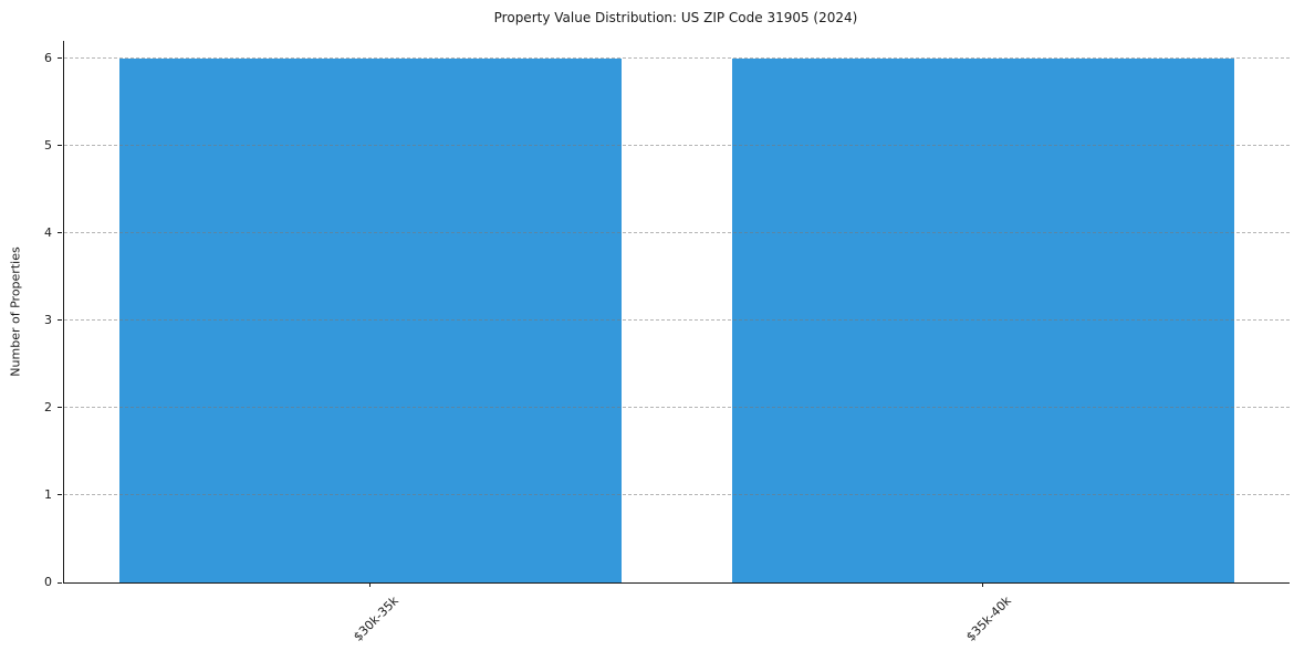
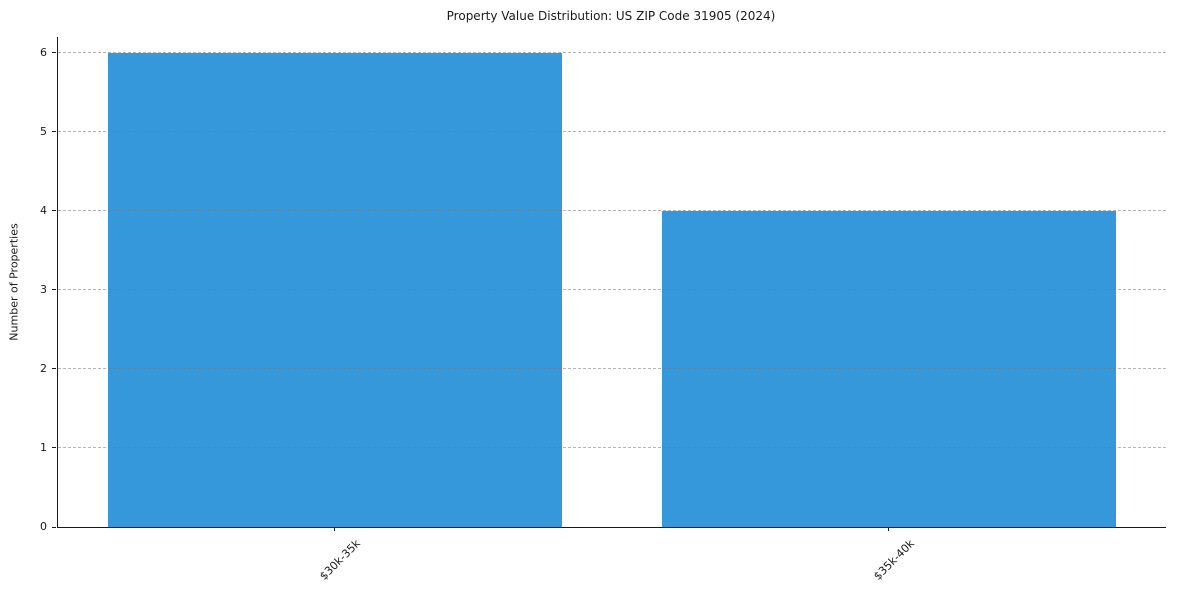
$35k-40k: 6 -> 4
